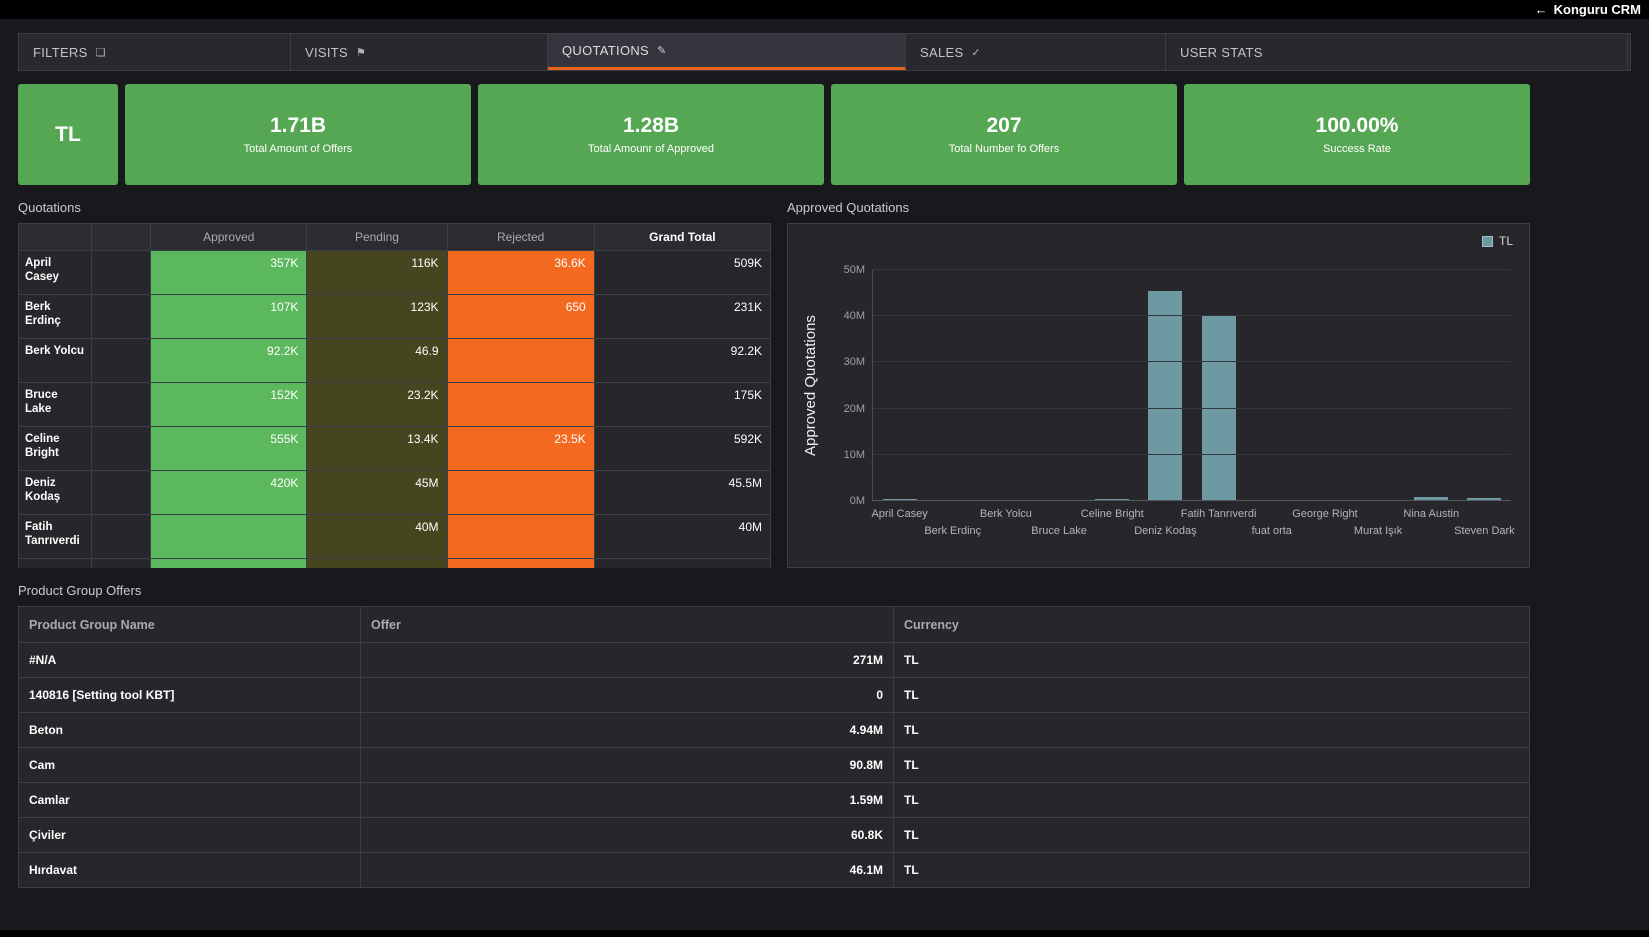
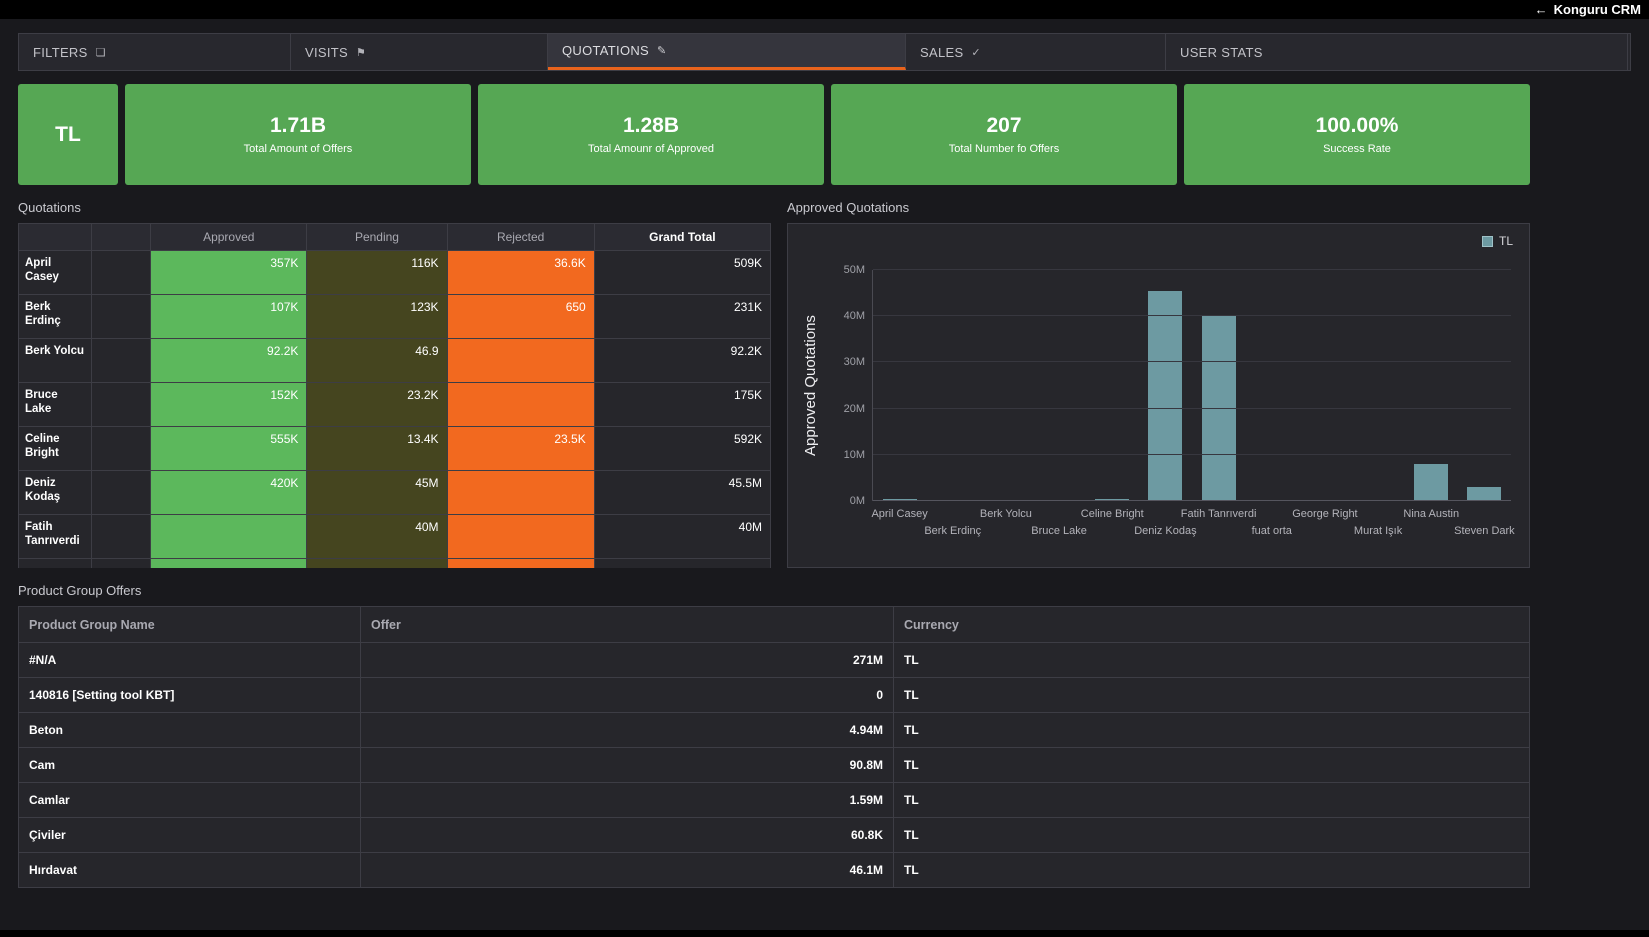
Nina Austin: 1M -> 8M
Steven Dark: 1M -> 3M
